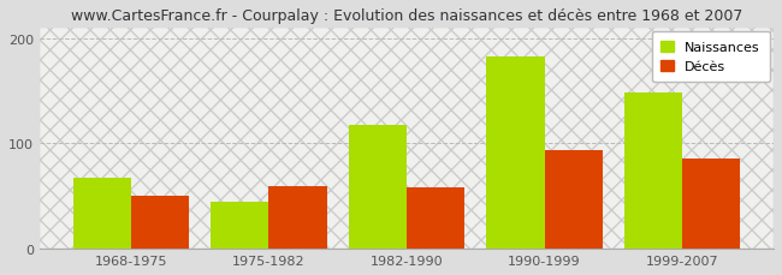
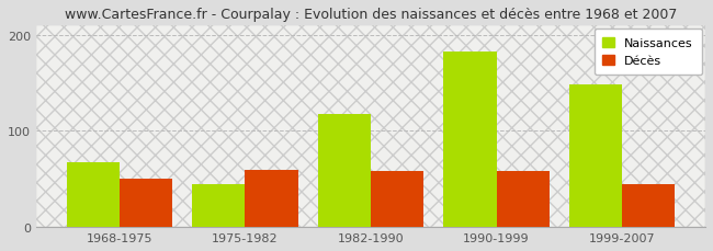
Décès/1990-1999: 94 -> 58
Décès/1999-2007: 86 -> 45
